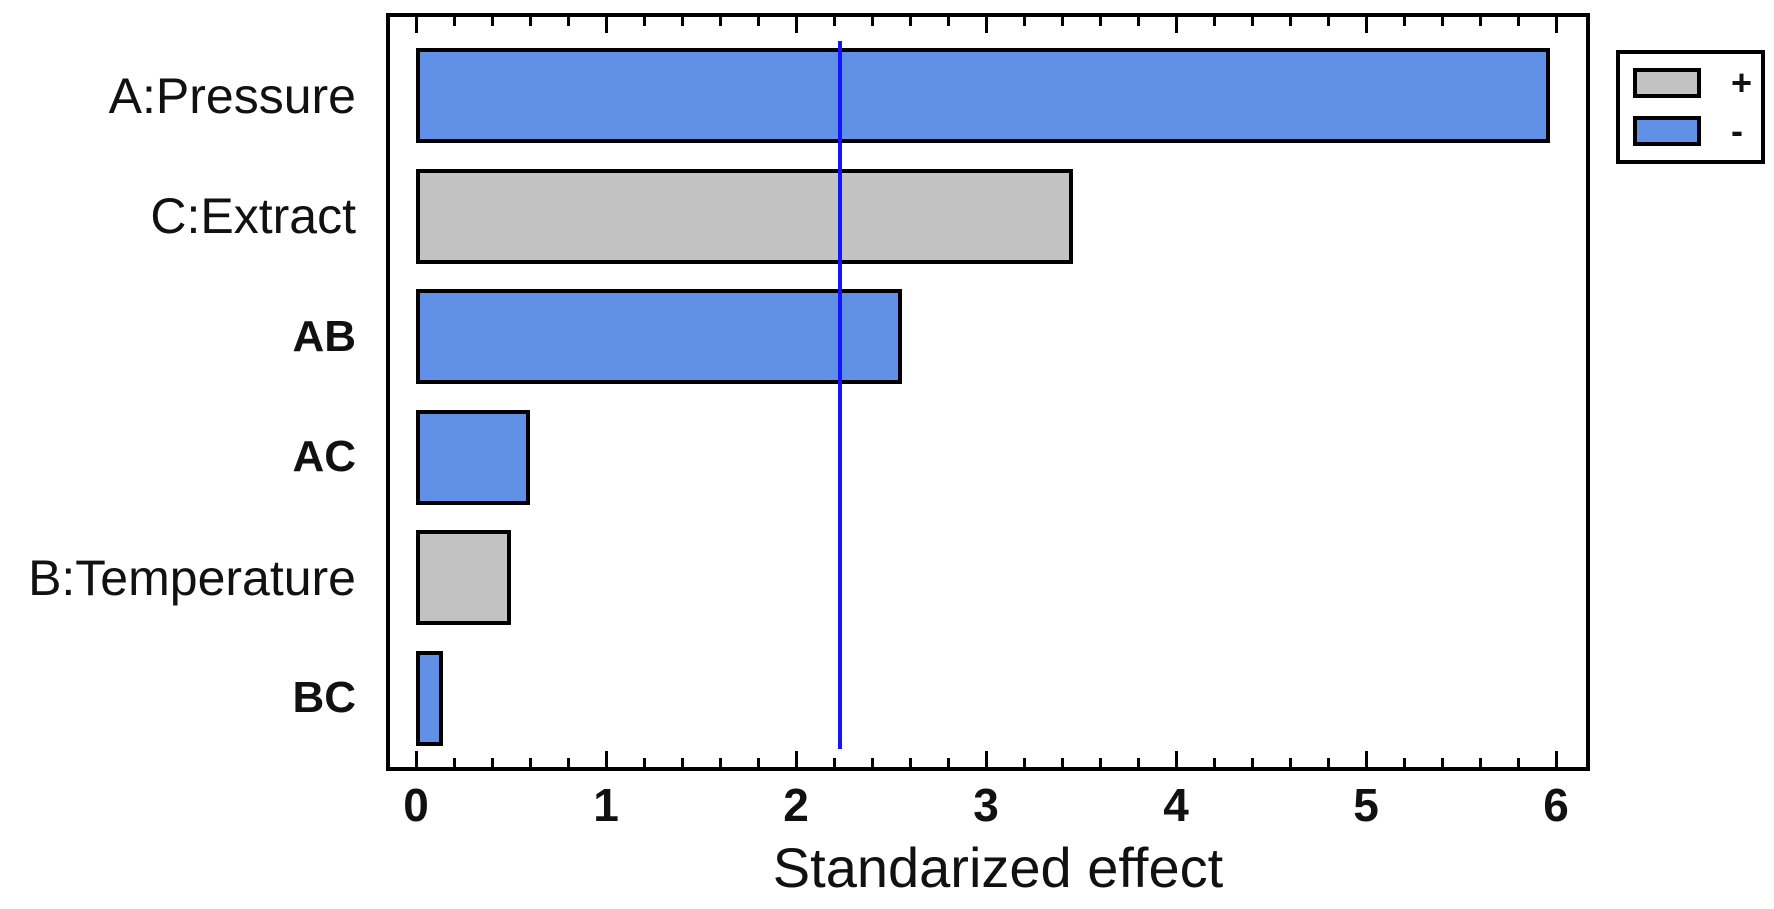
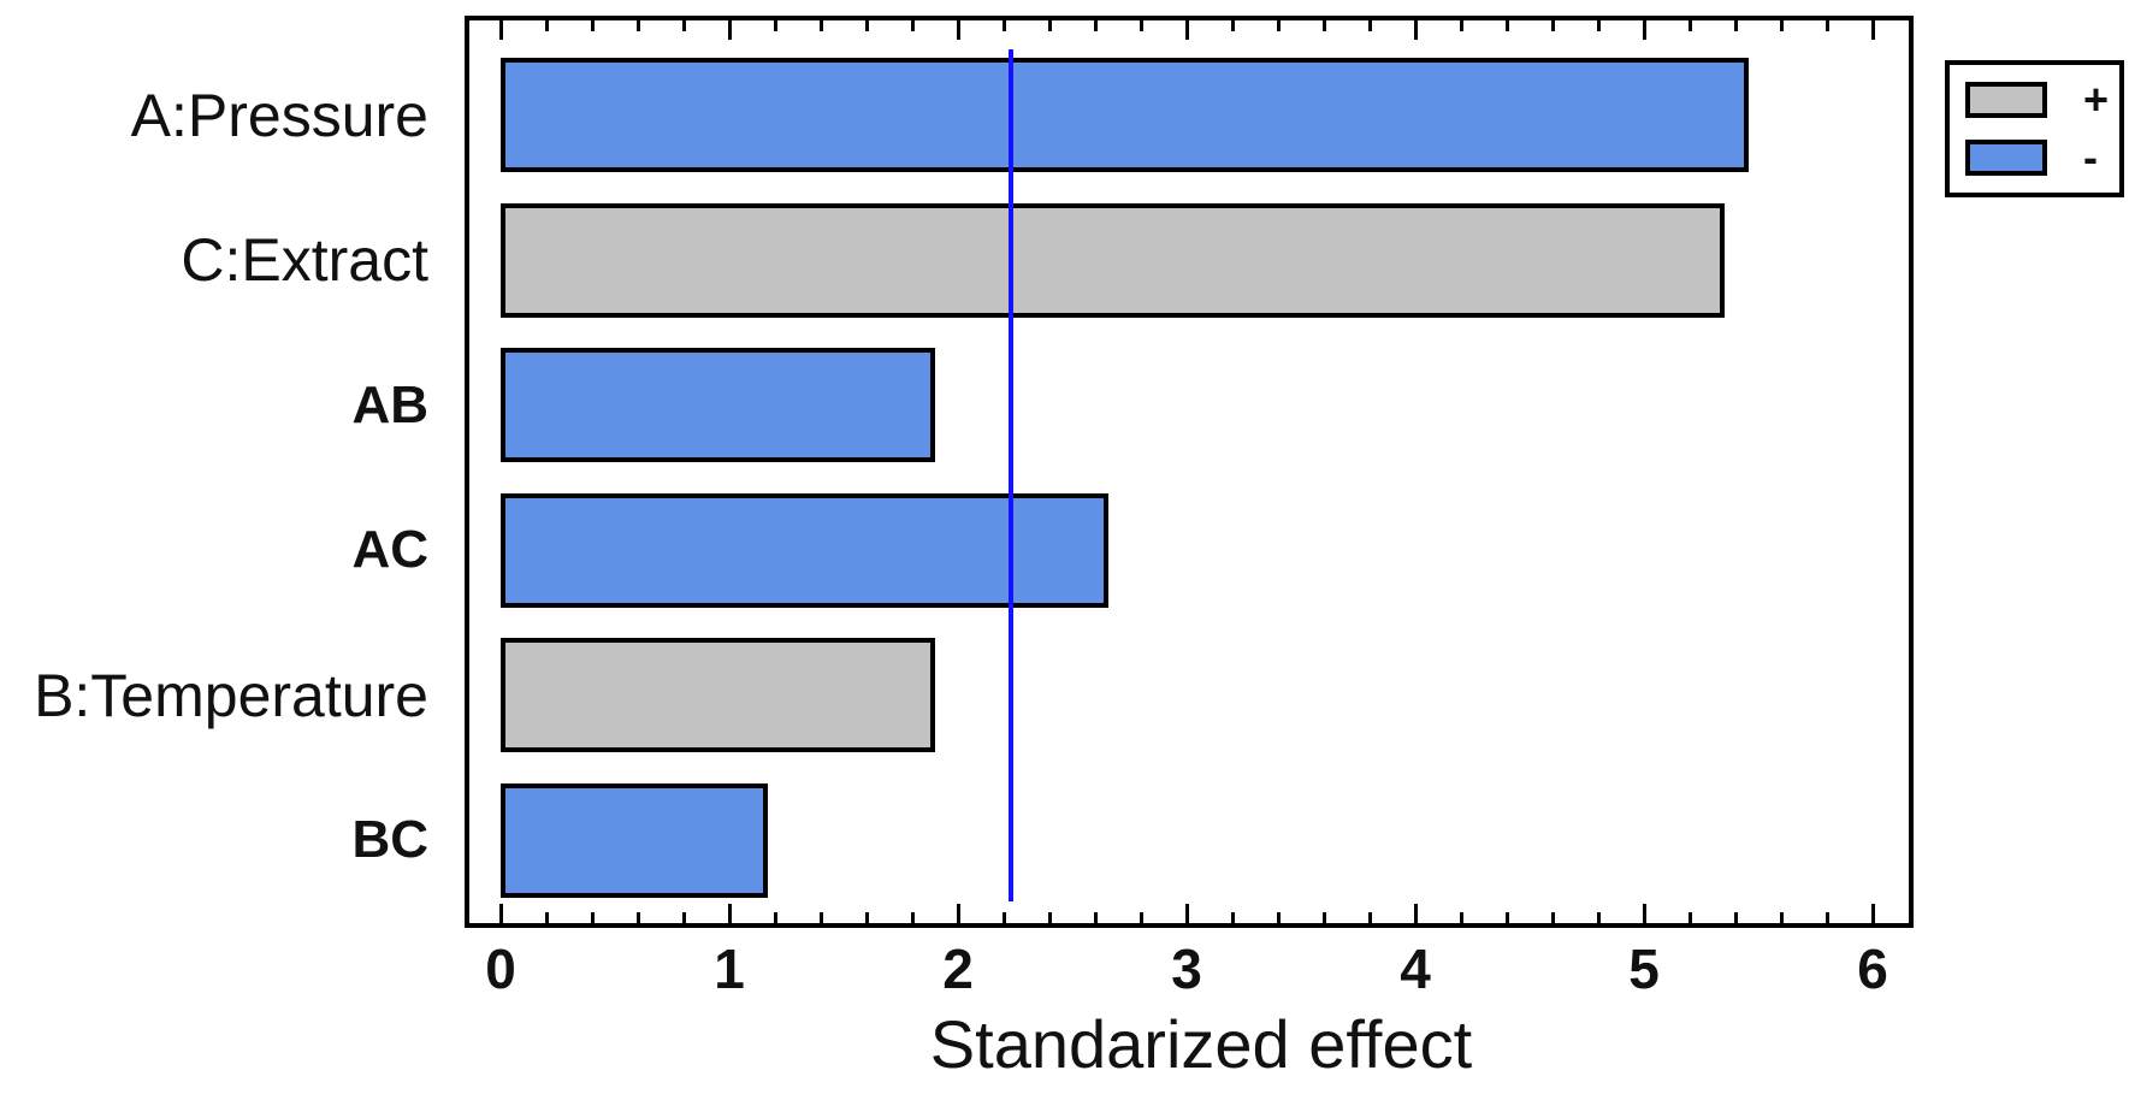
A:Pressure: 5.97 -> 5.46
C:Extract: 3.46 -> 5.35
AB: 2.56 -> 1.90
AC: 0.60 -> 2.66
B:Temperature: 0.50 -> 1.90
BC: 0.14 -> 1.17
